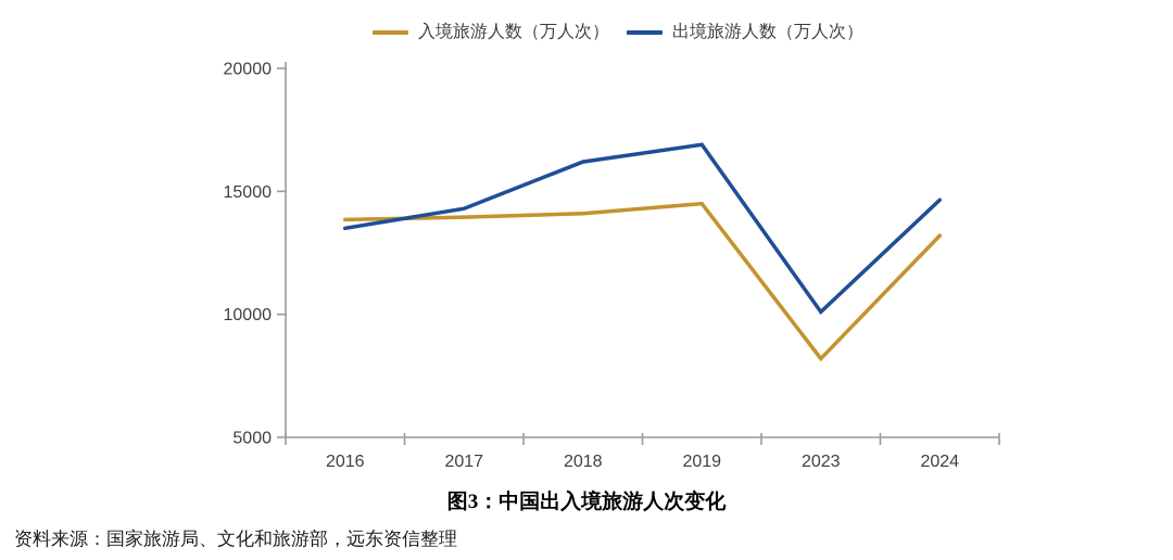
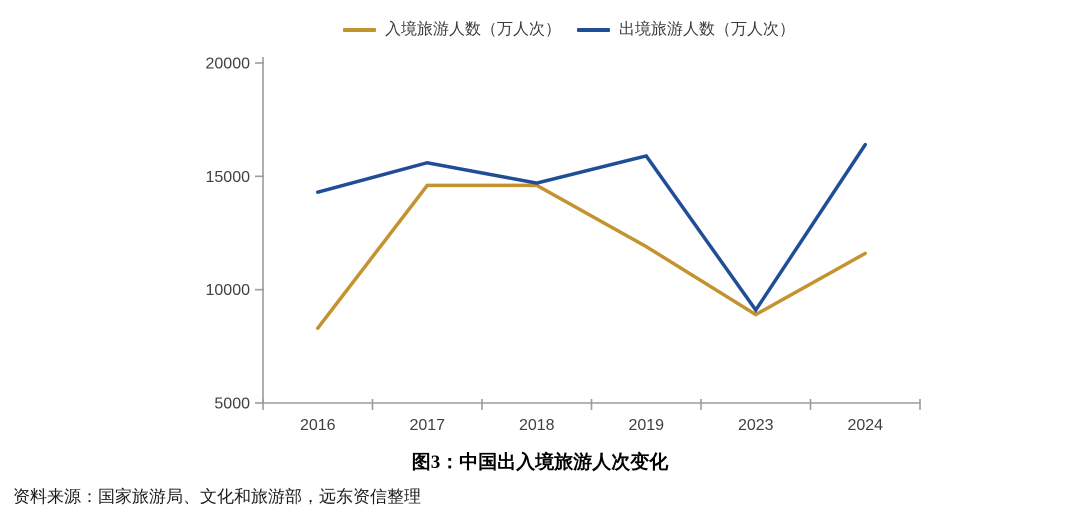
入境旅游人数（万人次）/2016: 13800 -> 8300
出境旅游人数（万人次）/2016: 13500 -> 14300
入境旅游人数（万人次）/2017: 14000 -> 14600
出境旅游人数（万人次）/2017: 14300 -> 15600
入境旅游人数（万人次）/2018: 14100 -> 14600
出境旅游人数（万人次）/2018: 16200 -> 14700
入境旅游人数（万人次）/2019: 14500 -> 11900
出境旅游人数（万人次）/2019: 16900 -> 15900
入境旅游人数（万人次）/2023: 8200 -> 8900
出境旅游人数（万人次）/2023: 10100 -> 9100
入境旅游人数（万人次）/2024: 13200 -> 11600
出境旅游人数（万人次）/2024: 14600 -> 16400
